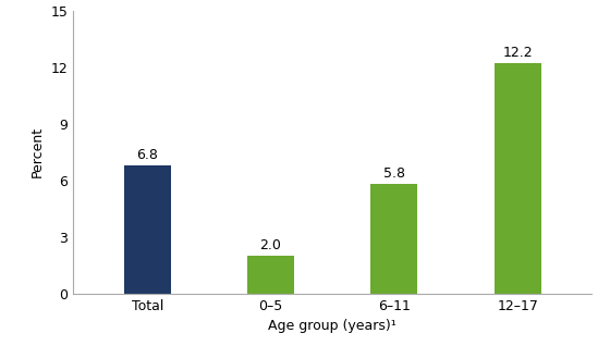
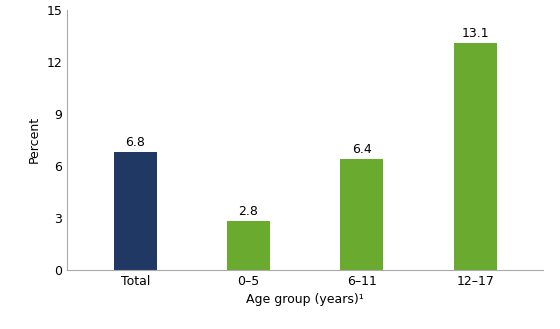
0–5: 2.0 -> 2.8
6–11: 5.8 -> 6.4
12–17: 12.2 -> 13.1
